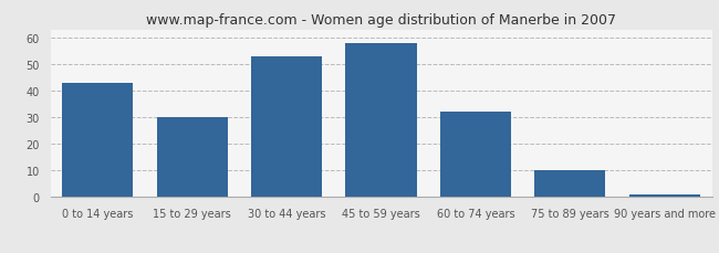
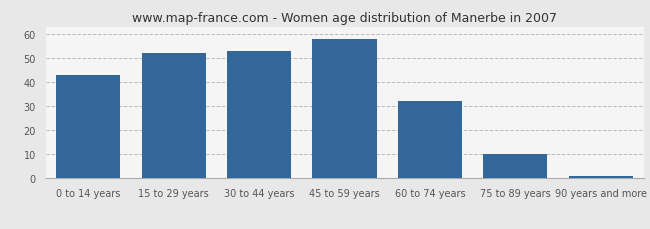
15 to 29 years: 30 -> 52
